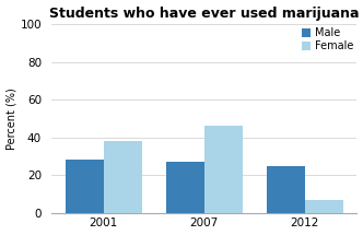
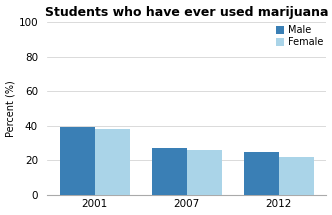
Male/2001: 28 -> 39
Female/2007: 46 -> 26
Female/2012: 7 -> 22
